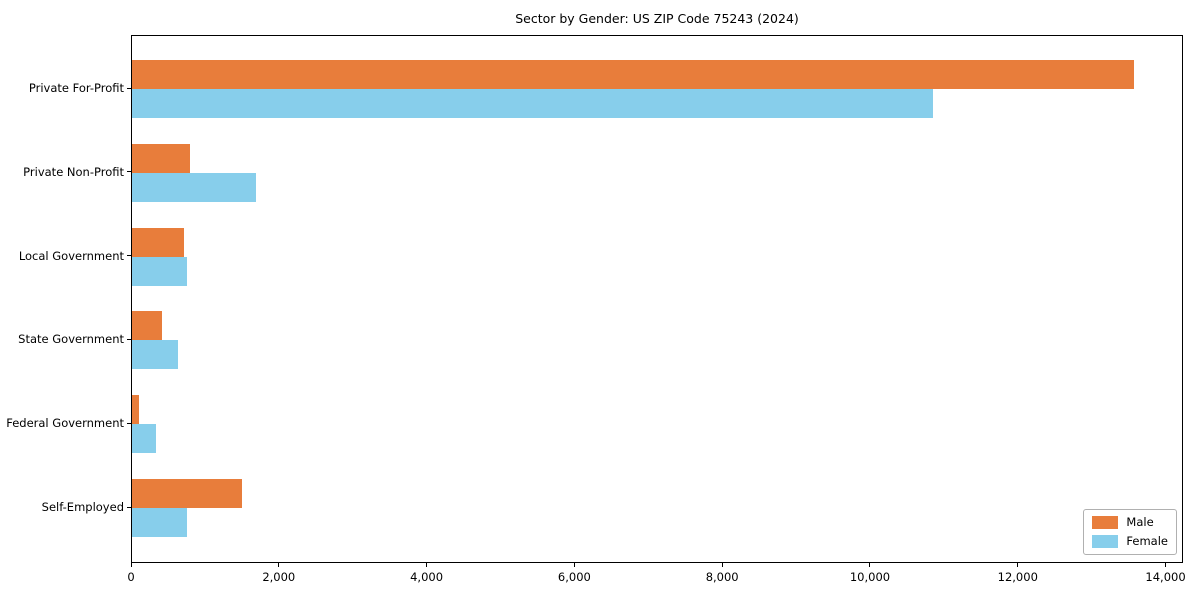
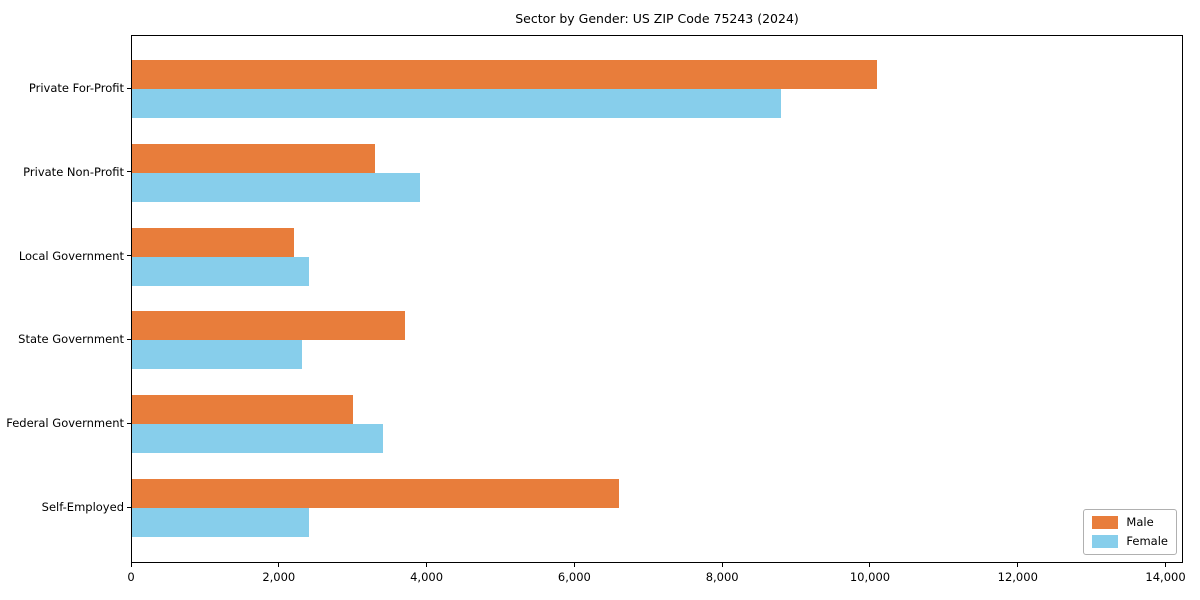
Male/Private For-Profit: 13600 -> 10100
Female/Private For-Profit: 10900 -> 8800
Male/Private Non-Profit: 800 -> 3300
Female/Private Non-Profit: 1700 -> 3900
Male/Local Government: 700 -> 2200
Female/Local Government: 800 -> 2400
Male/State Government: 400 -> 3700
Female/State Government: 600 -> 2300
Male/Federal Government: 100 -> 3000
Female/Federal Government: 300 -> 3400
Male/Self-Employed: 1500 -> 6600
Female/Self-Employed: 700 -> 2400
